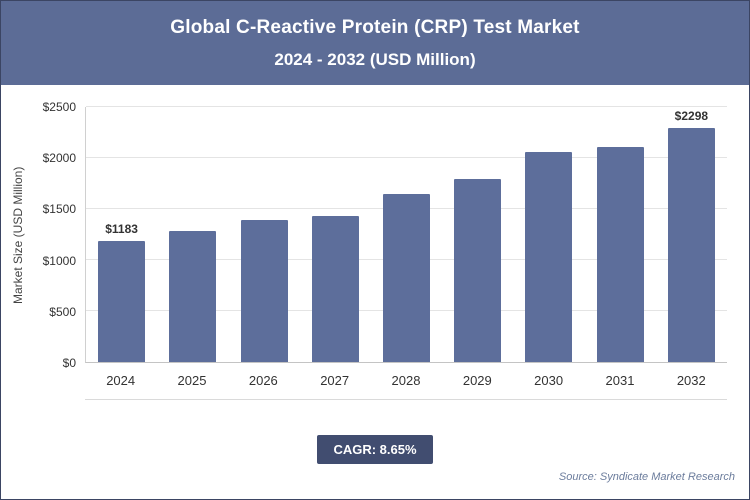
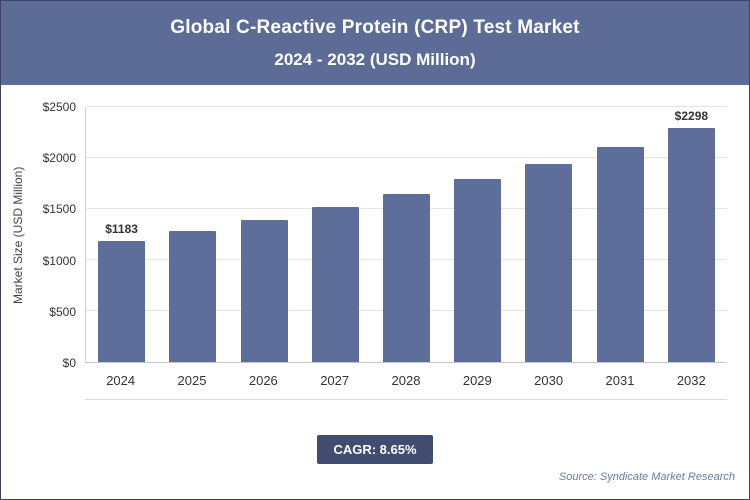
2027: $1430 -> $1520
2030: $2060 -> $1940
